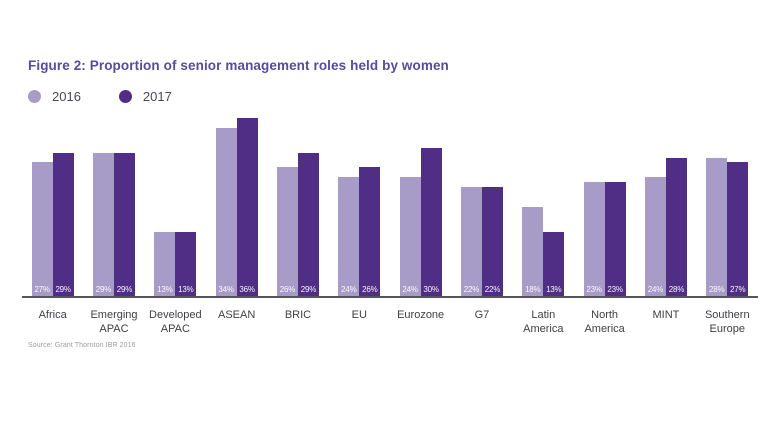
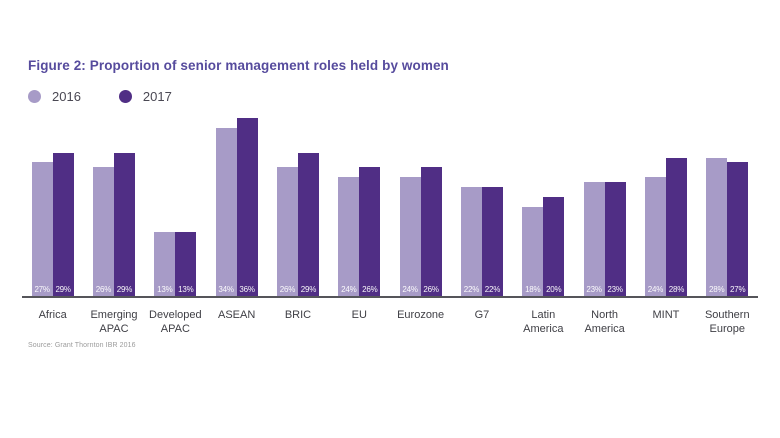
2016/Emerging APAC: 29% -> 26%
2017/Eurozone: 30% -> 26%
2017/Latin America: 13% -> 20%
